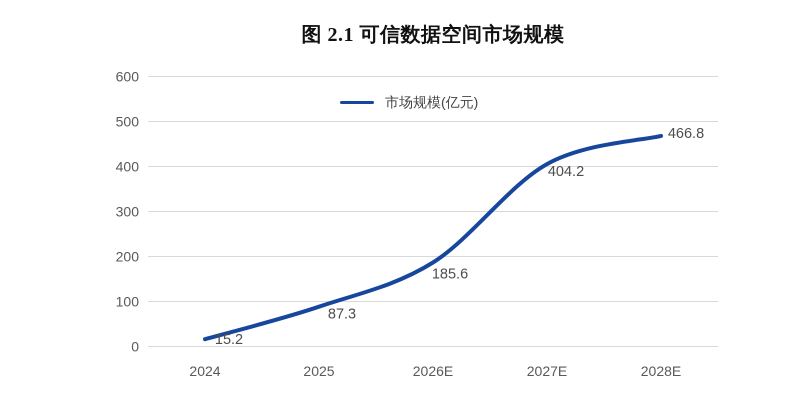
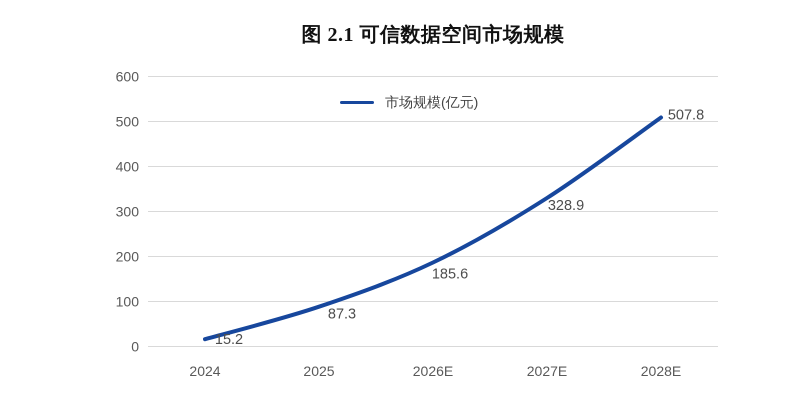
2027E: 404.2 -> 328.9
2028E: 466.8 -> 507.8
